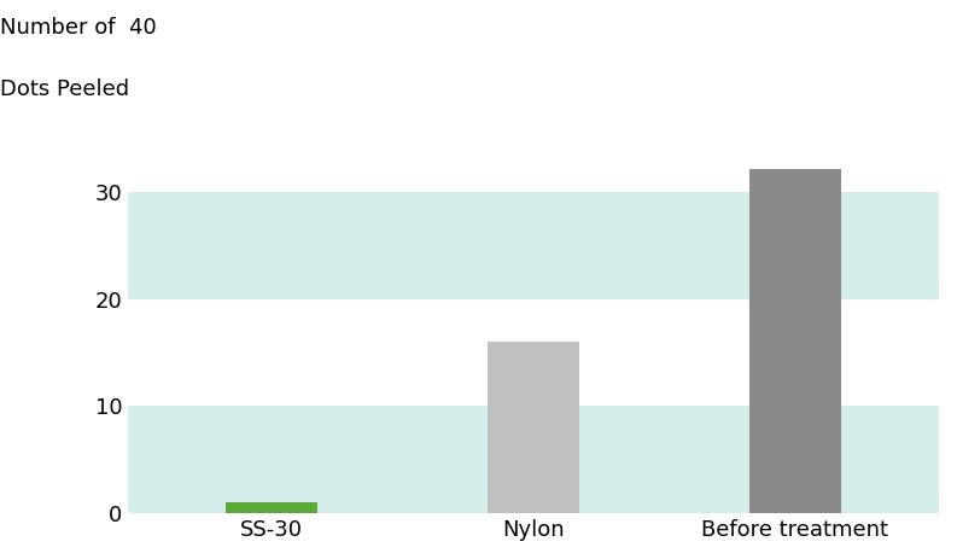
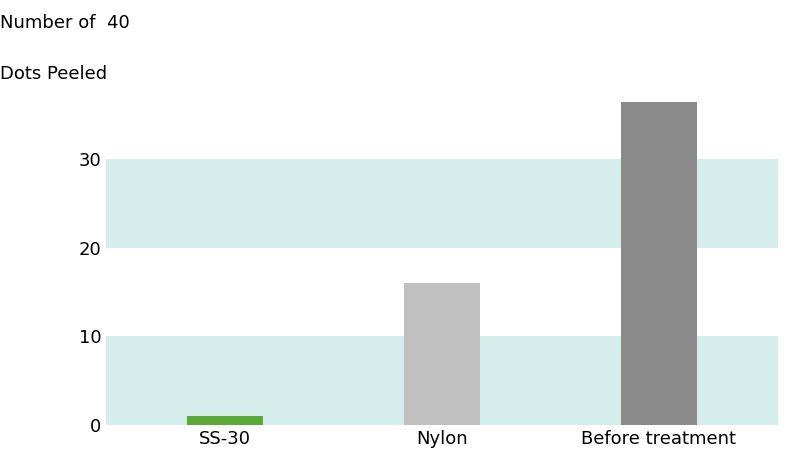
Before treatment: 32.2 -> 36.5
